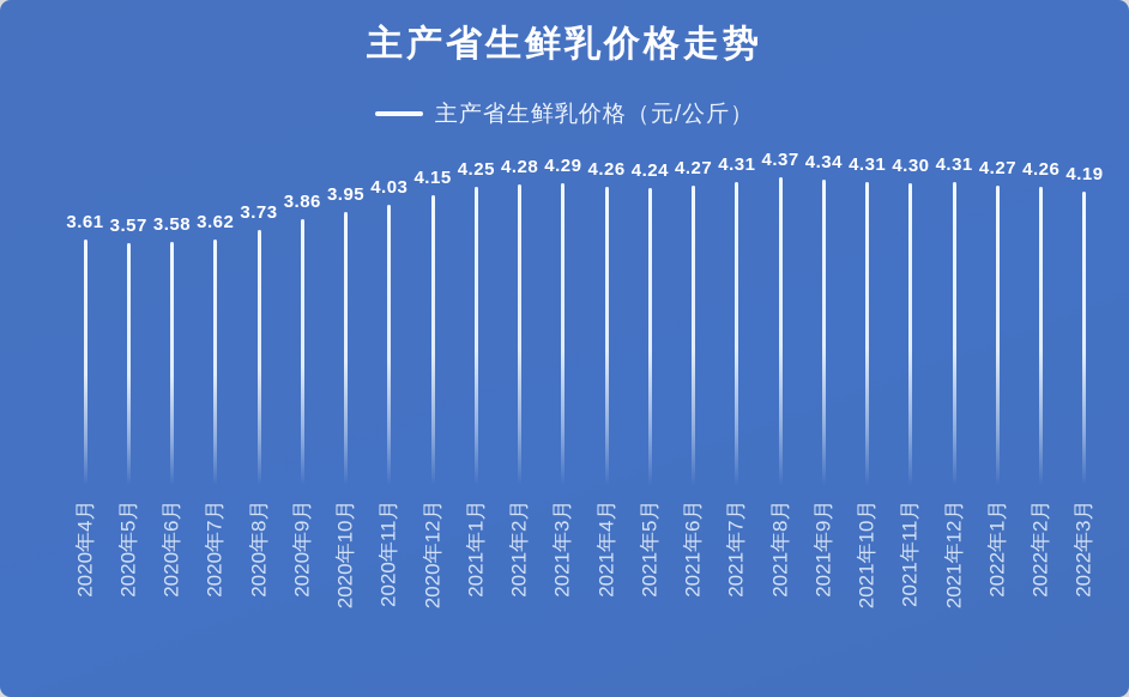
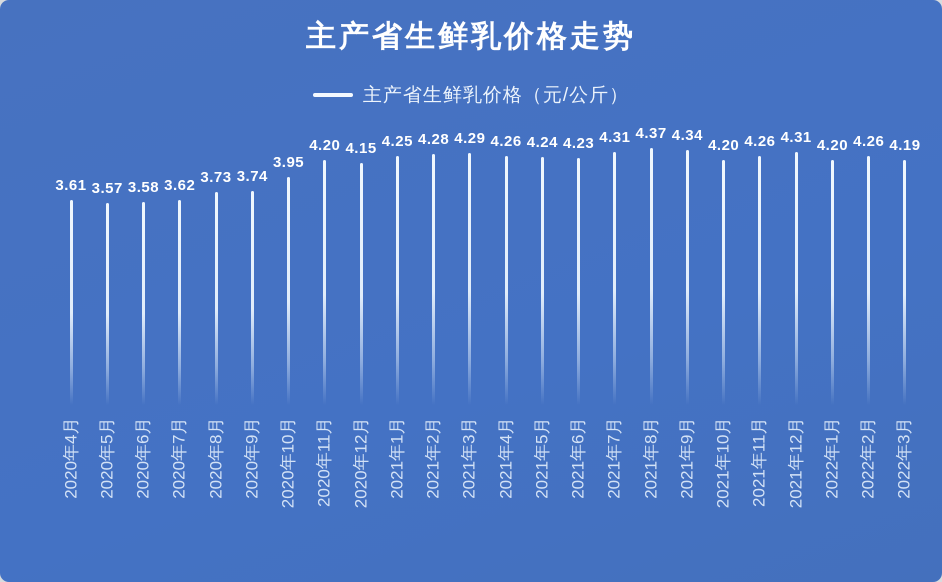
2020年9月: 3.86 -> 3.74
2020年11月: 4.03 -> 4.20
2021年6月: 4.27 -> 4.23
2021年10月: 4.31 -> 4.20
2021年11月: 4.30 -> 4.26
2022年1月: 4.27 -> 4.20
